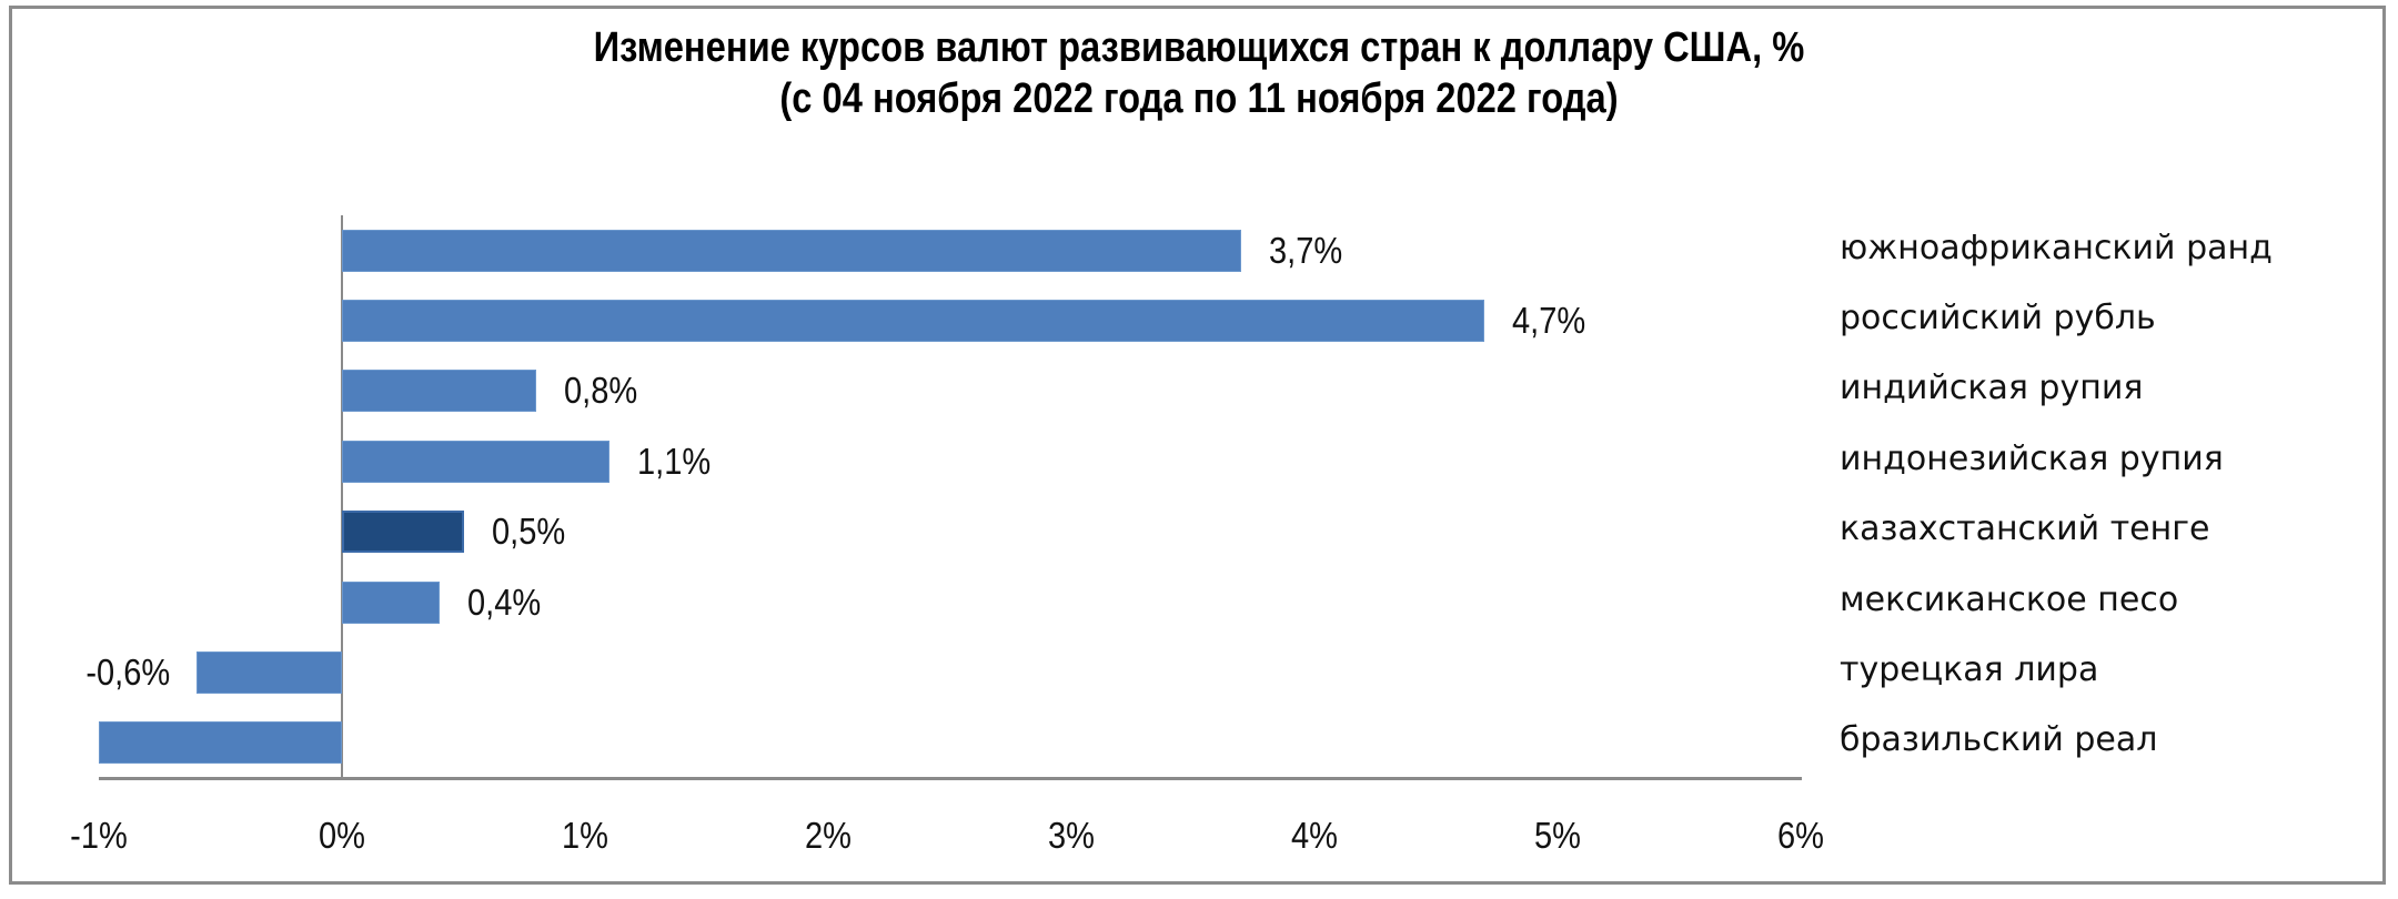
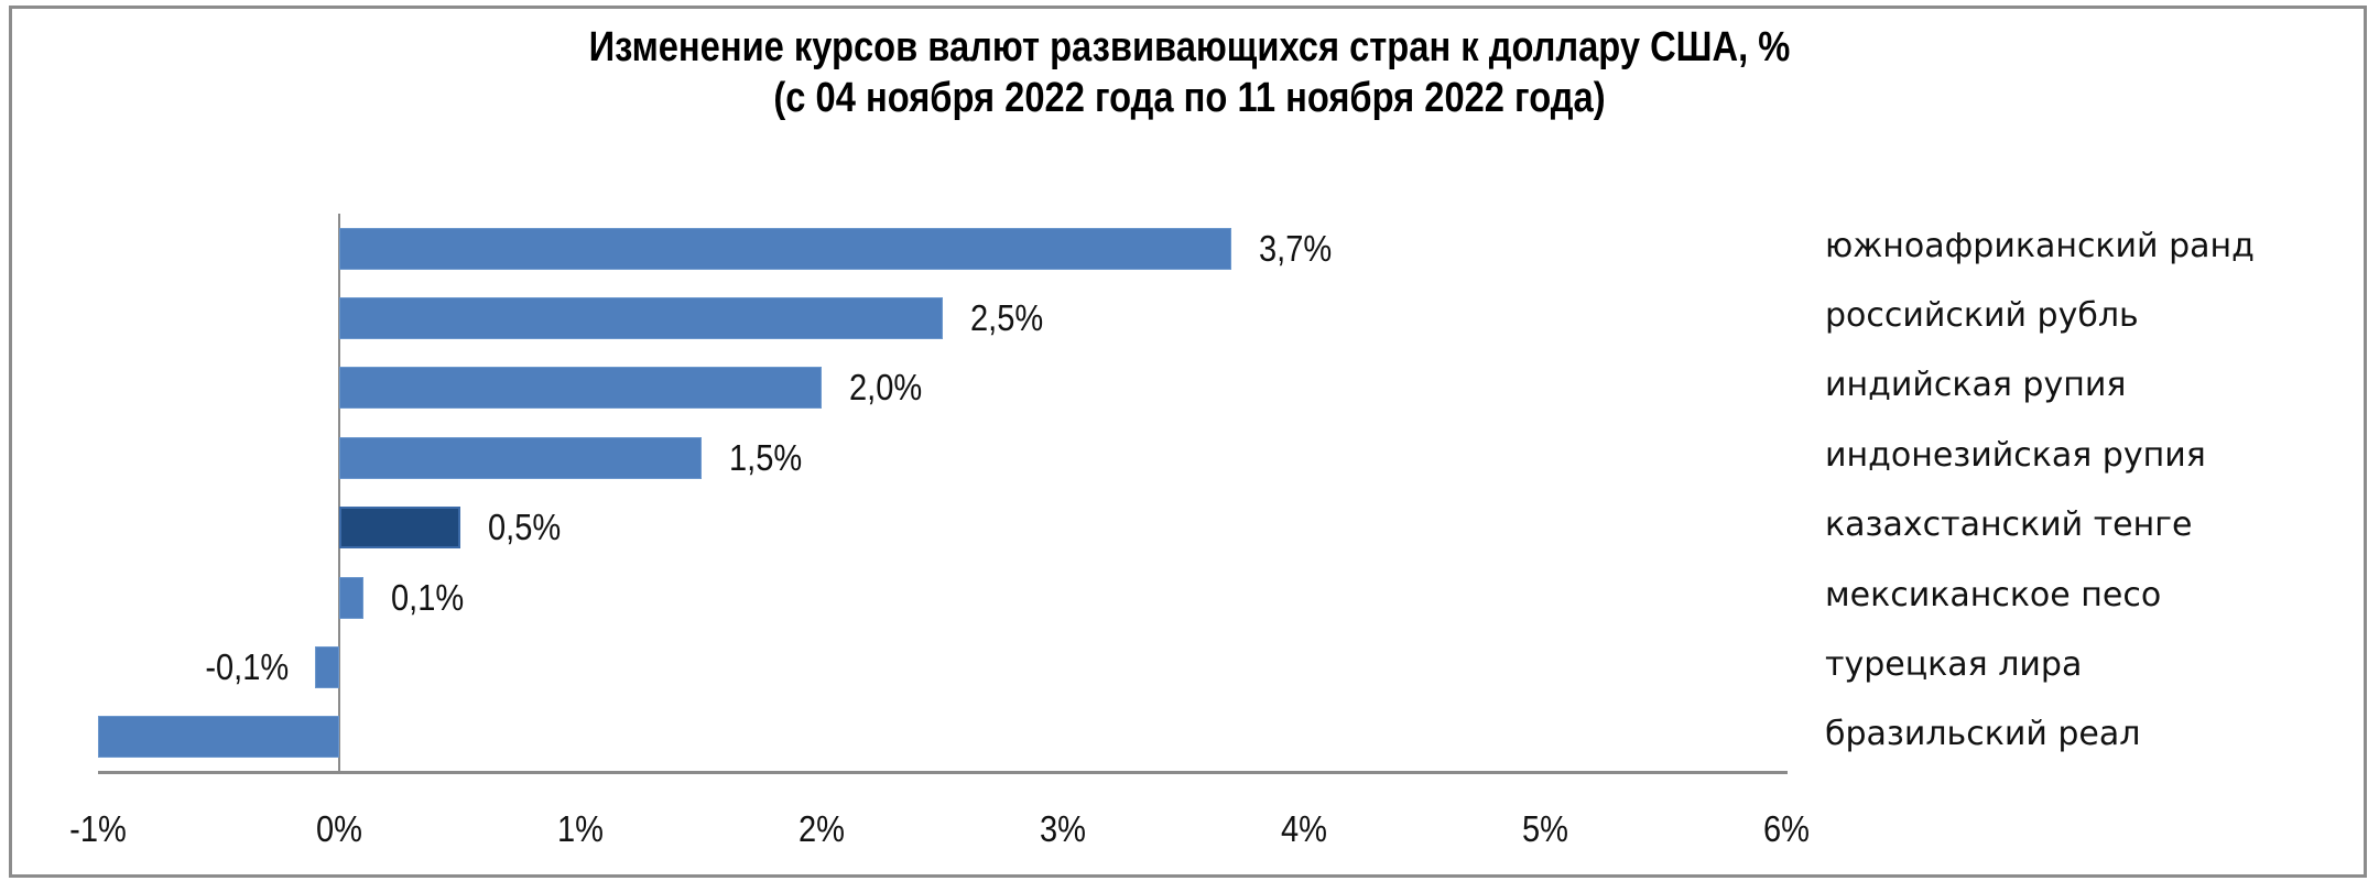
российский рубль: 4,7% -> 2,5%
индийская рупия: 0,8% -> 2,0%
индонезийская рупия: 1,1% -> 1,5%
мексиканское песо: 0,4% -> 0,1%
турецкая лира: -0,6% -> -0,1%
